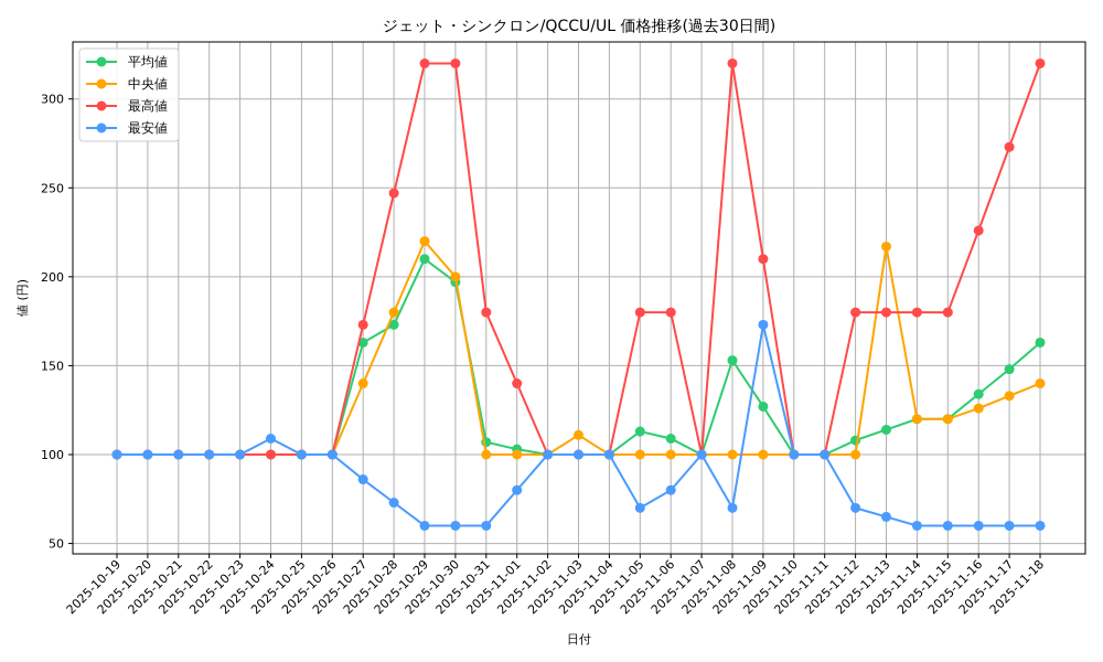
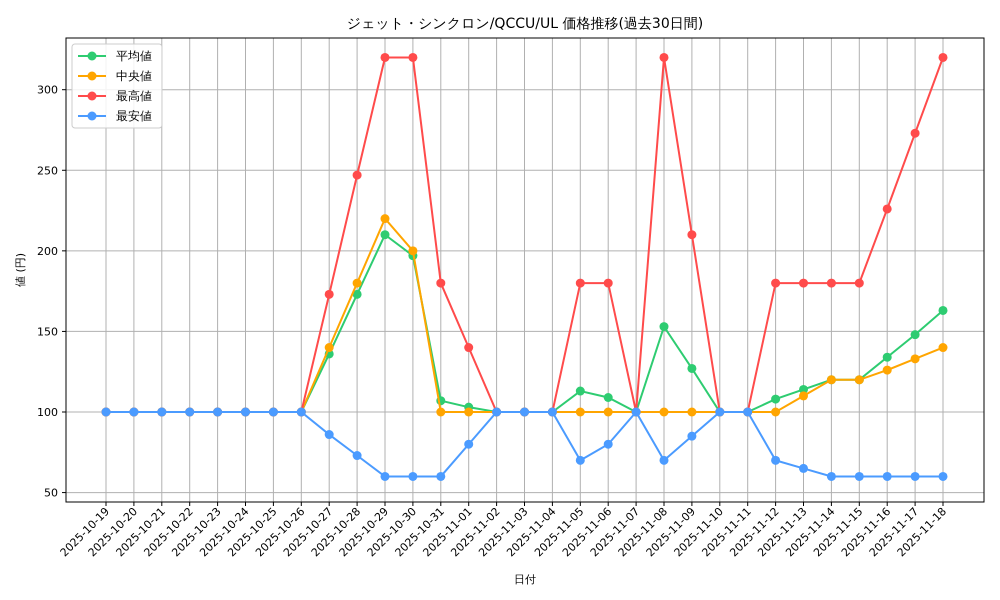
最安値/2025-10-24: 109 -> 100
平均値/2025-10-27: 163 -> 136
中央値/2025-11-03: 111 -> 100
最安値/2025-11-09: 173 -> 85
中央値/2025-11-13: 217 -> 110
